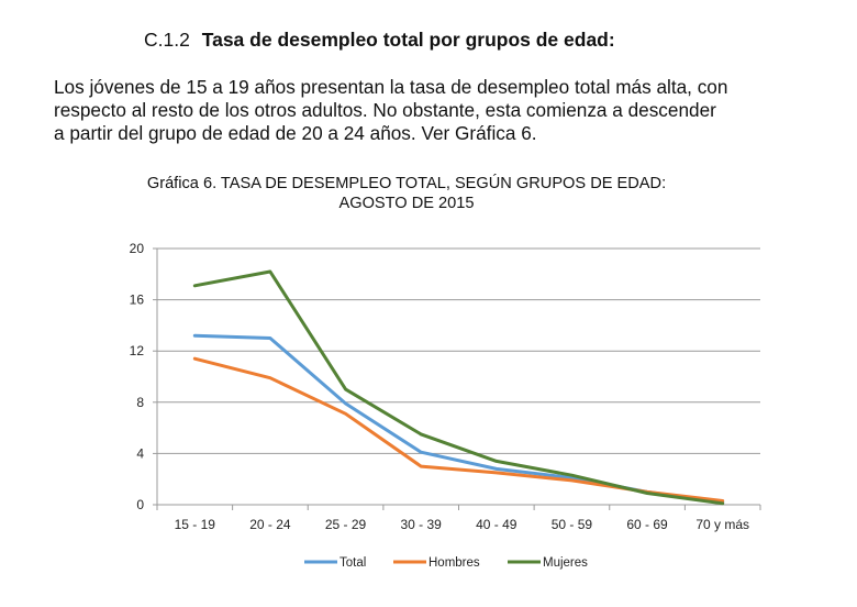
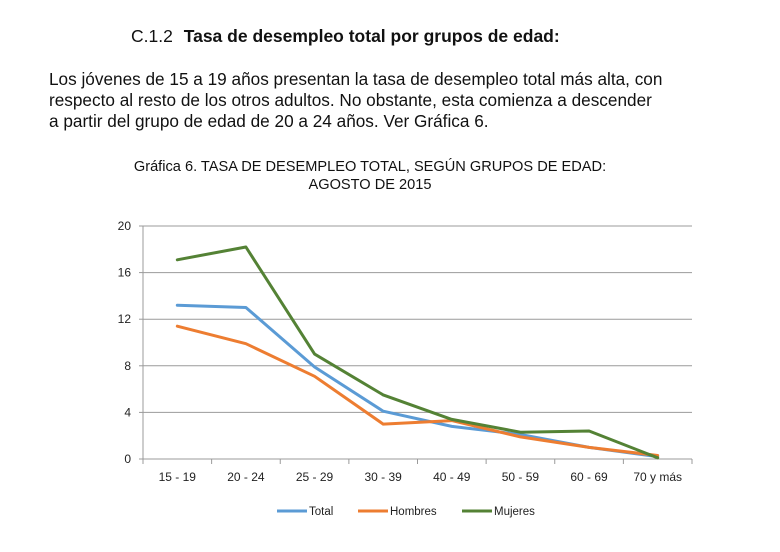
Hombres/40 - 49: 2.5 -> 3.3
Mujeres/60 - 69: 0.9 -> 2.4
